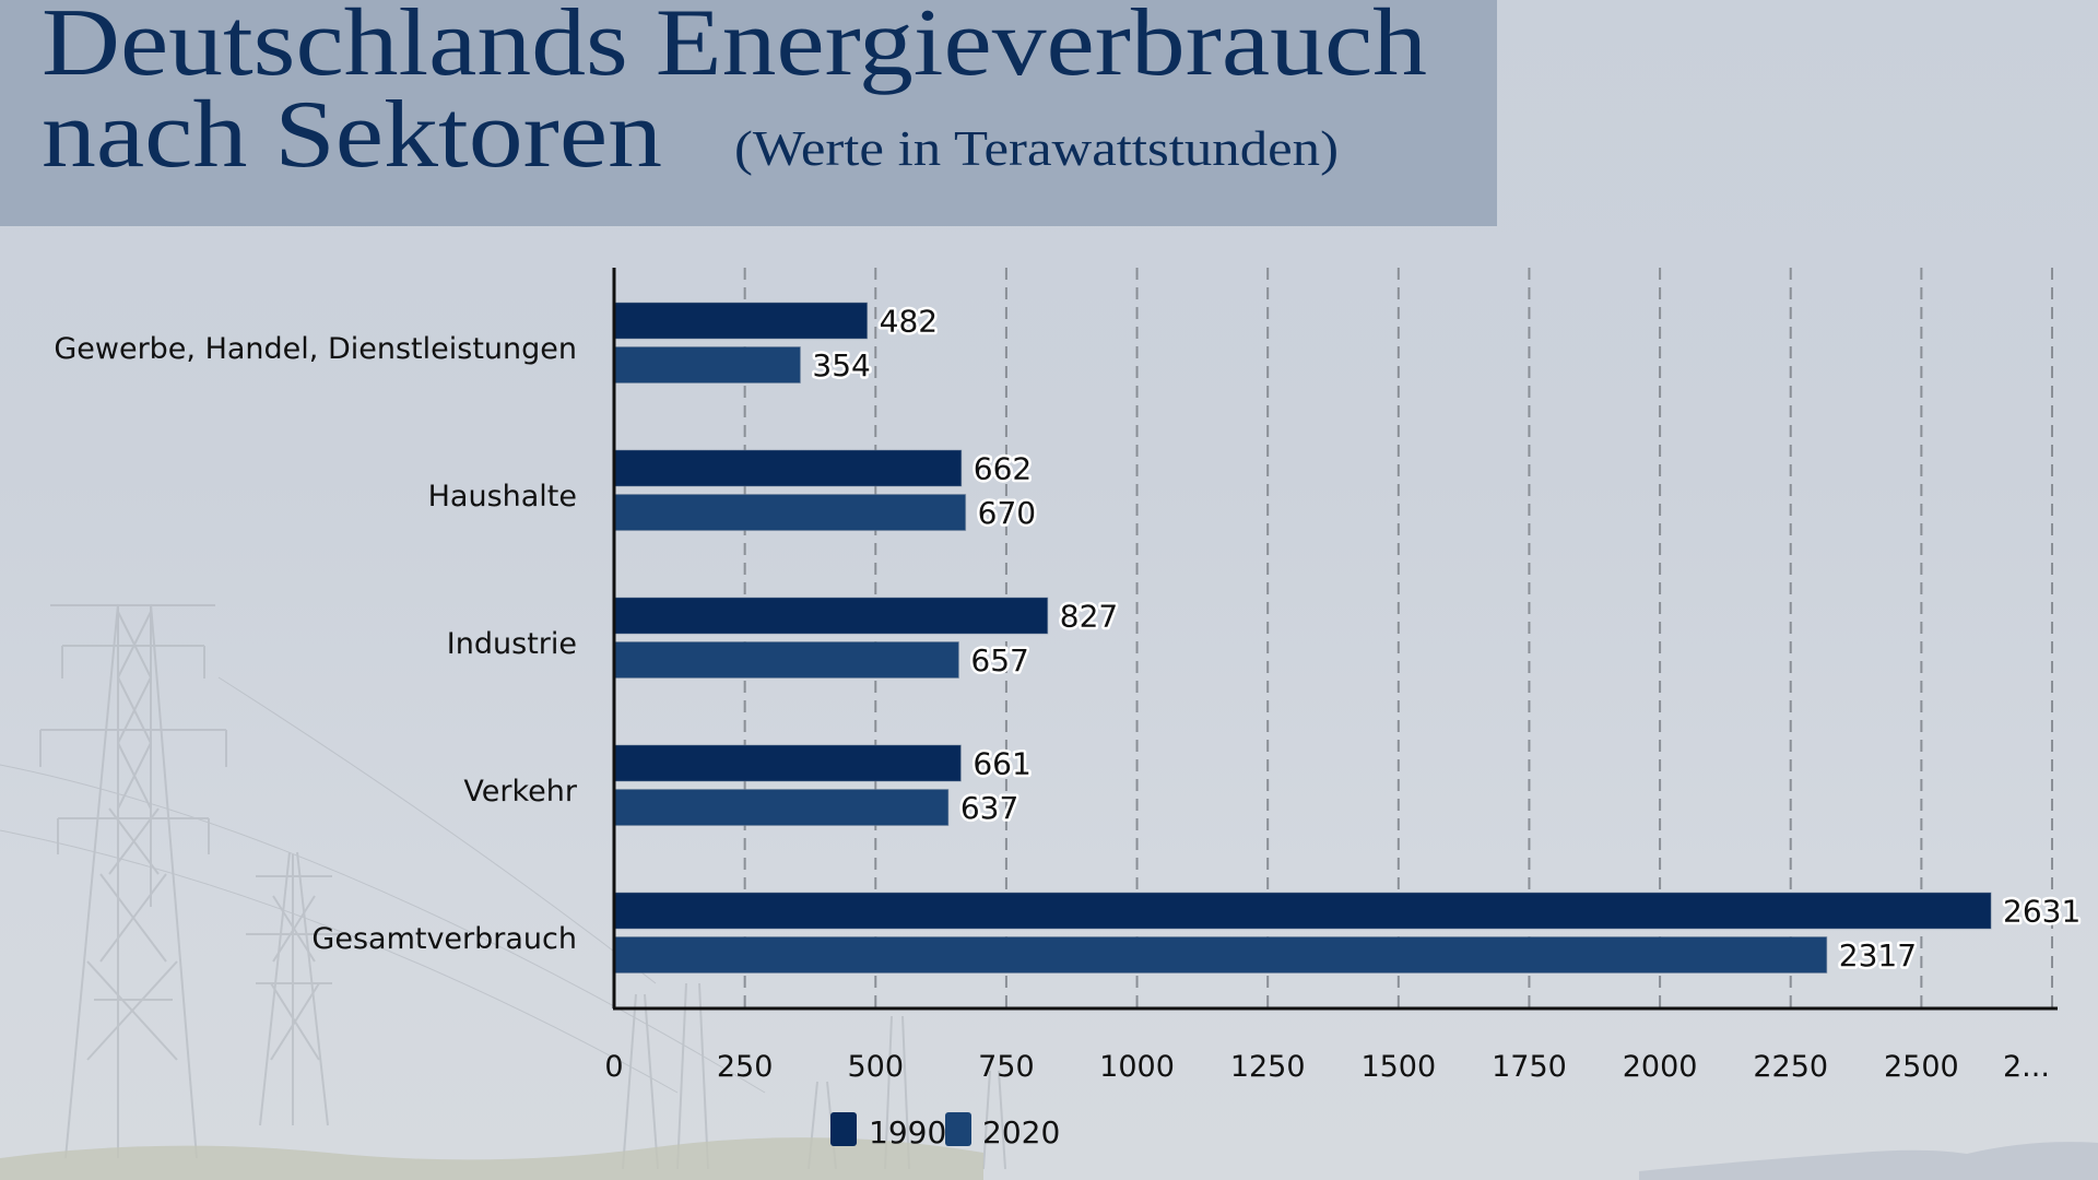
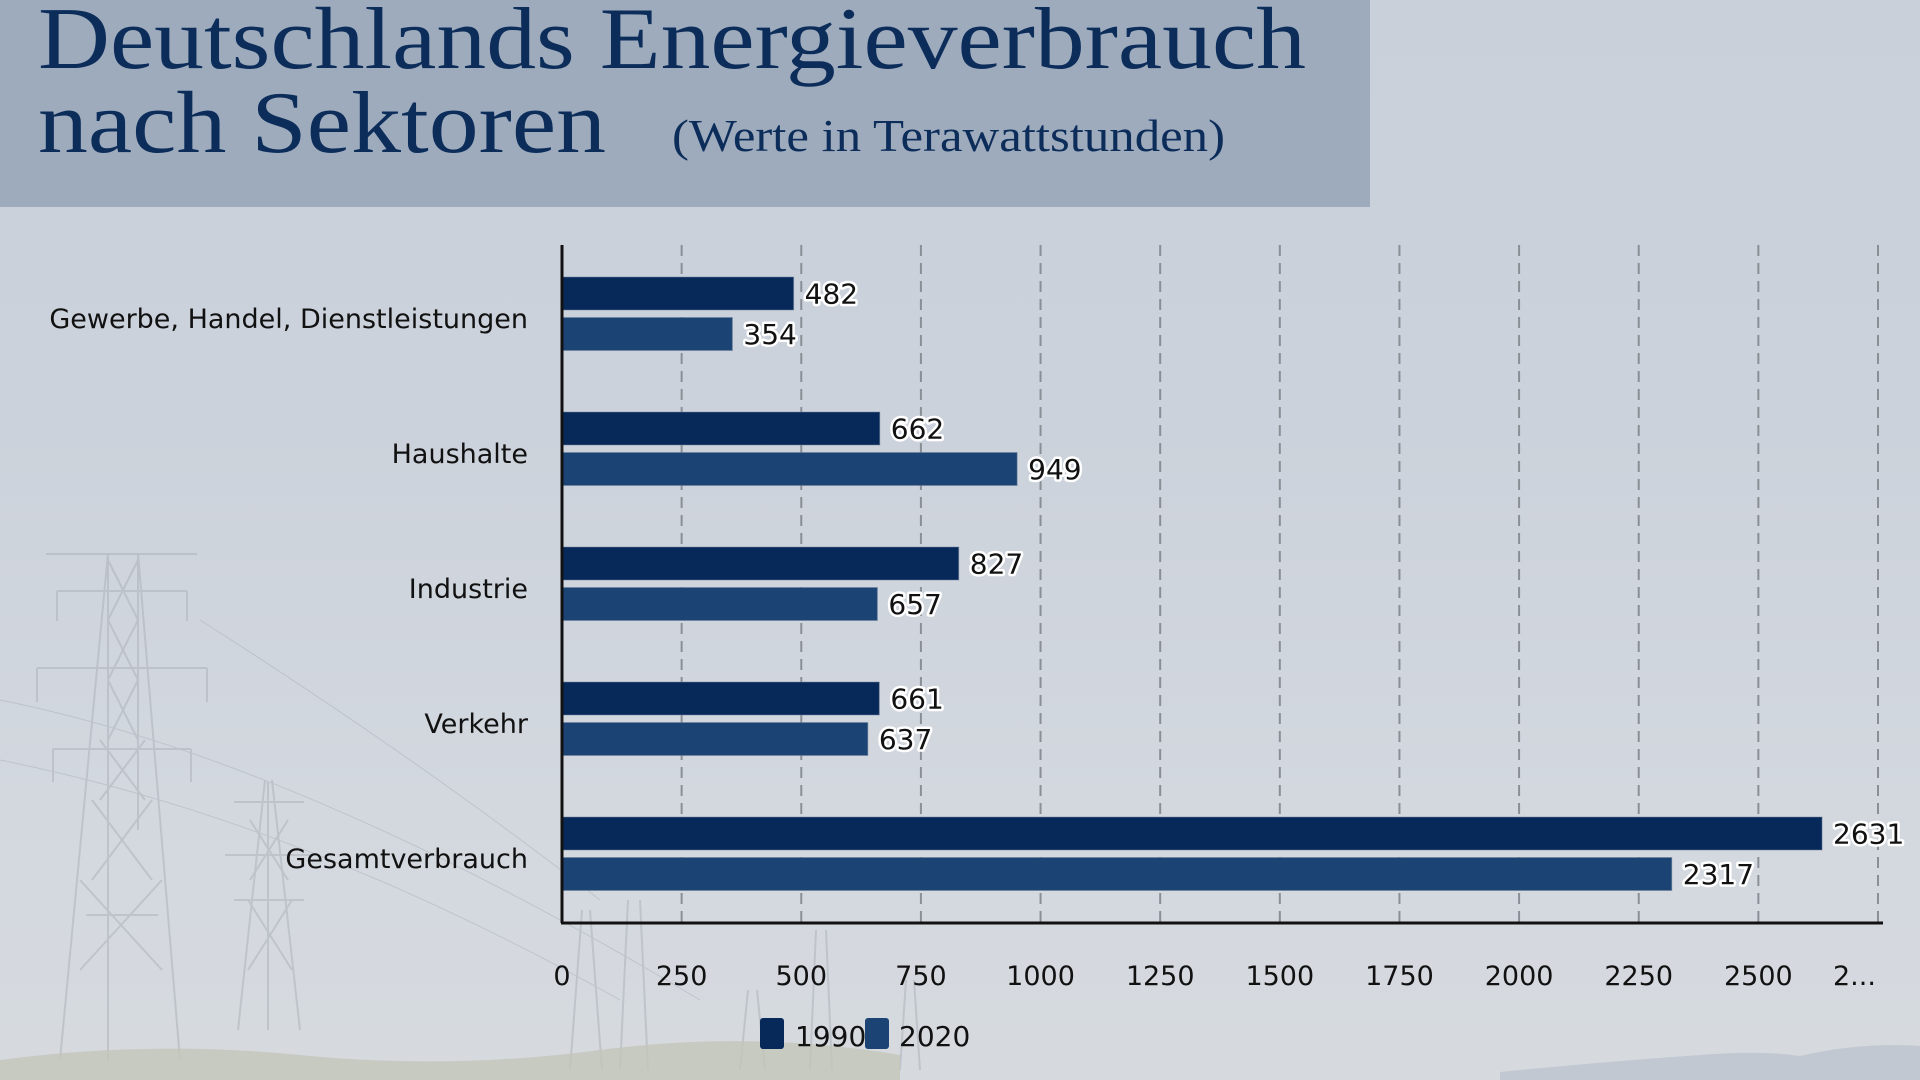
2020/Haushalte: 670 -> 949
